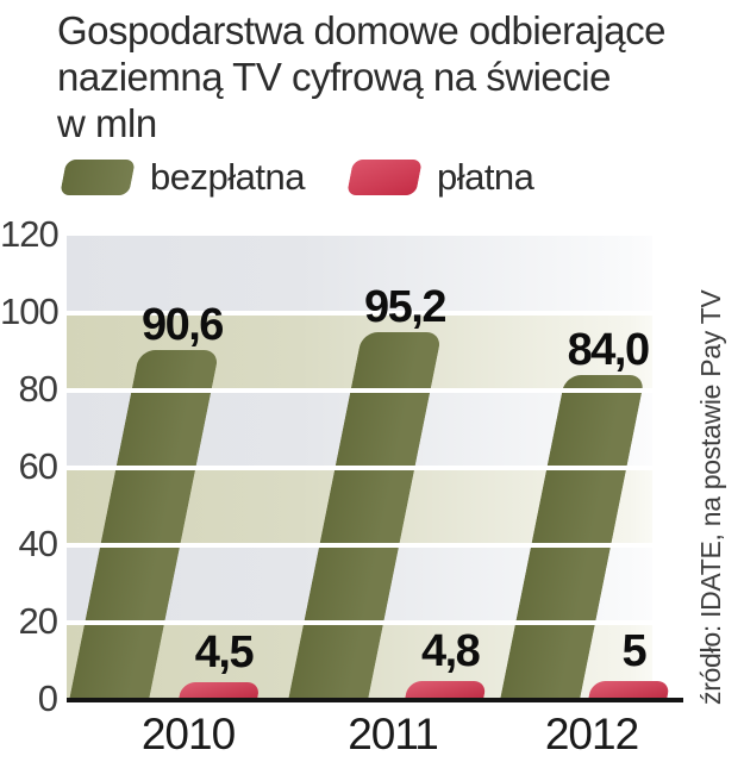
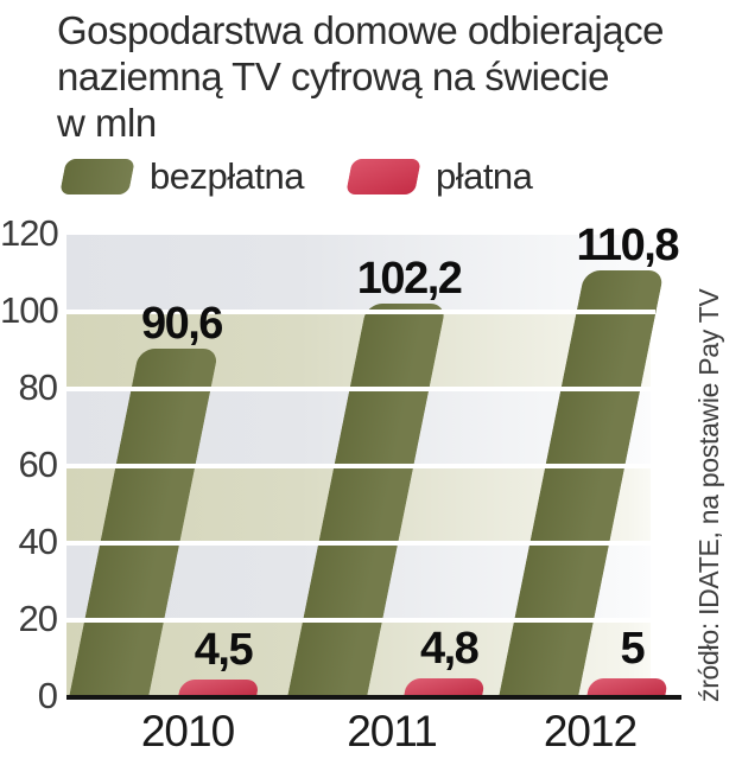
bezpłatna/2011: 95,2 -> 102,2
bezpłatna/2012: 84,0 -> 110,8
